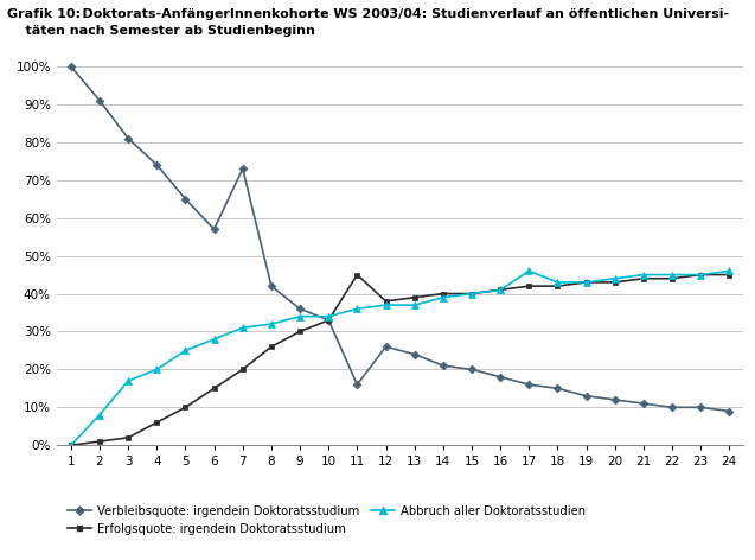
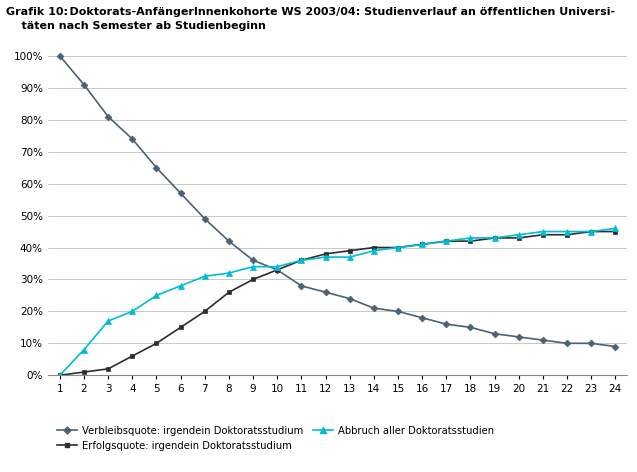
Verbleibsquote: irgendein Doktoratsstudium/7: 73% -> 49%
Verbleibsquote: irgendein Doktoratsstudium/11: 16% -> 28%
Erfolgsquote: irgendein Doktoratsstudium/11: 45% -> 36%
Abbruch aller Doktoratsstudien/17: 46% -> 42%
